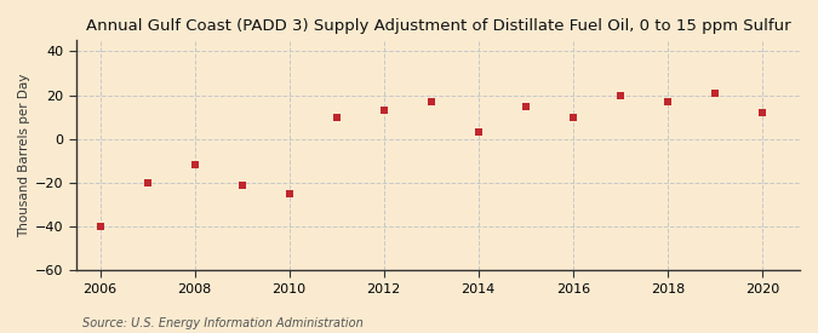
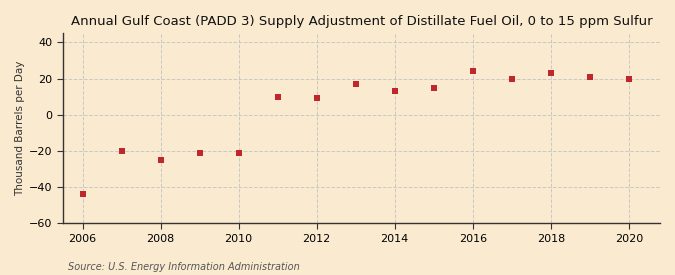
2006: -40 -> -44
2008: -12 -> -25
2010: -25 -> -21
2012: 13 -> 9
2014: 3 -> 13
2016: 10 -> 24
2018: 17 -> 23
2020: 12 -> 20
